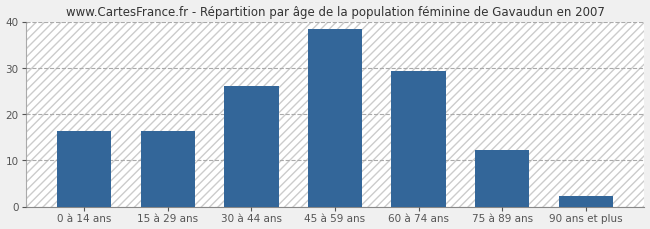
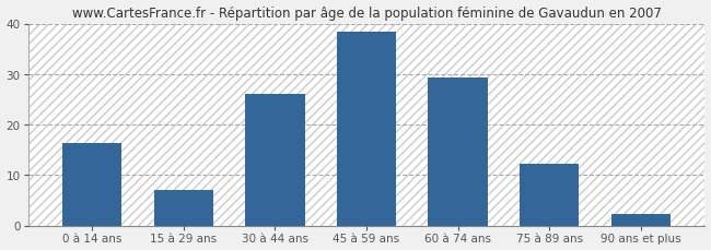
15 à 29 ans: 16.3 -> 7.0
